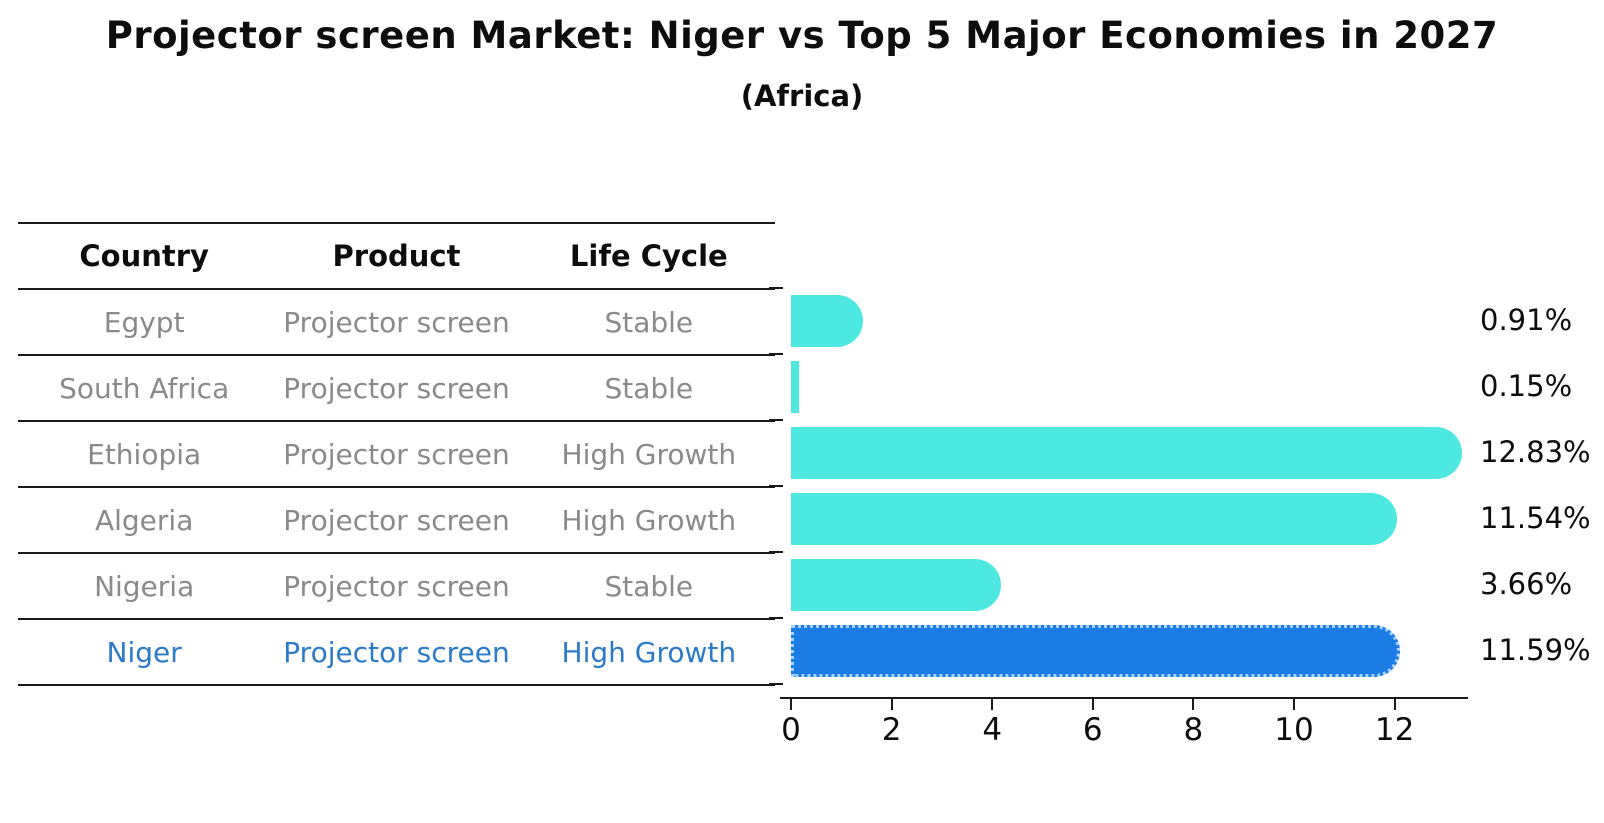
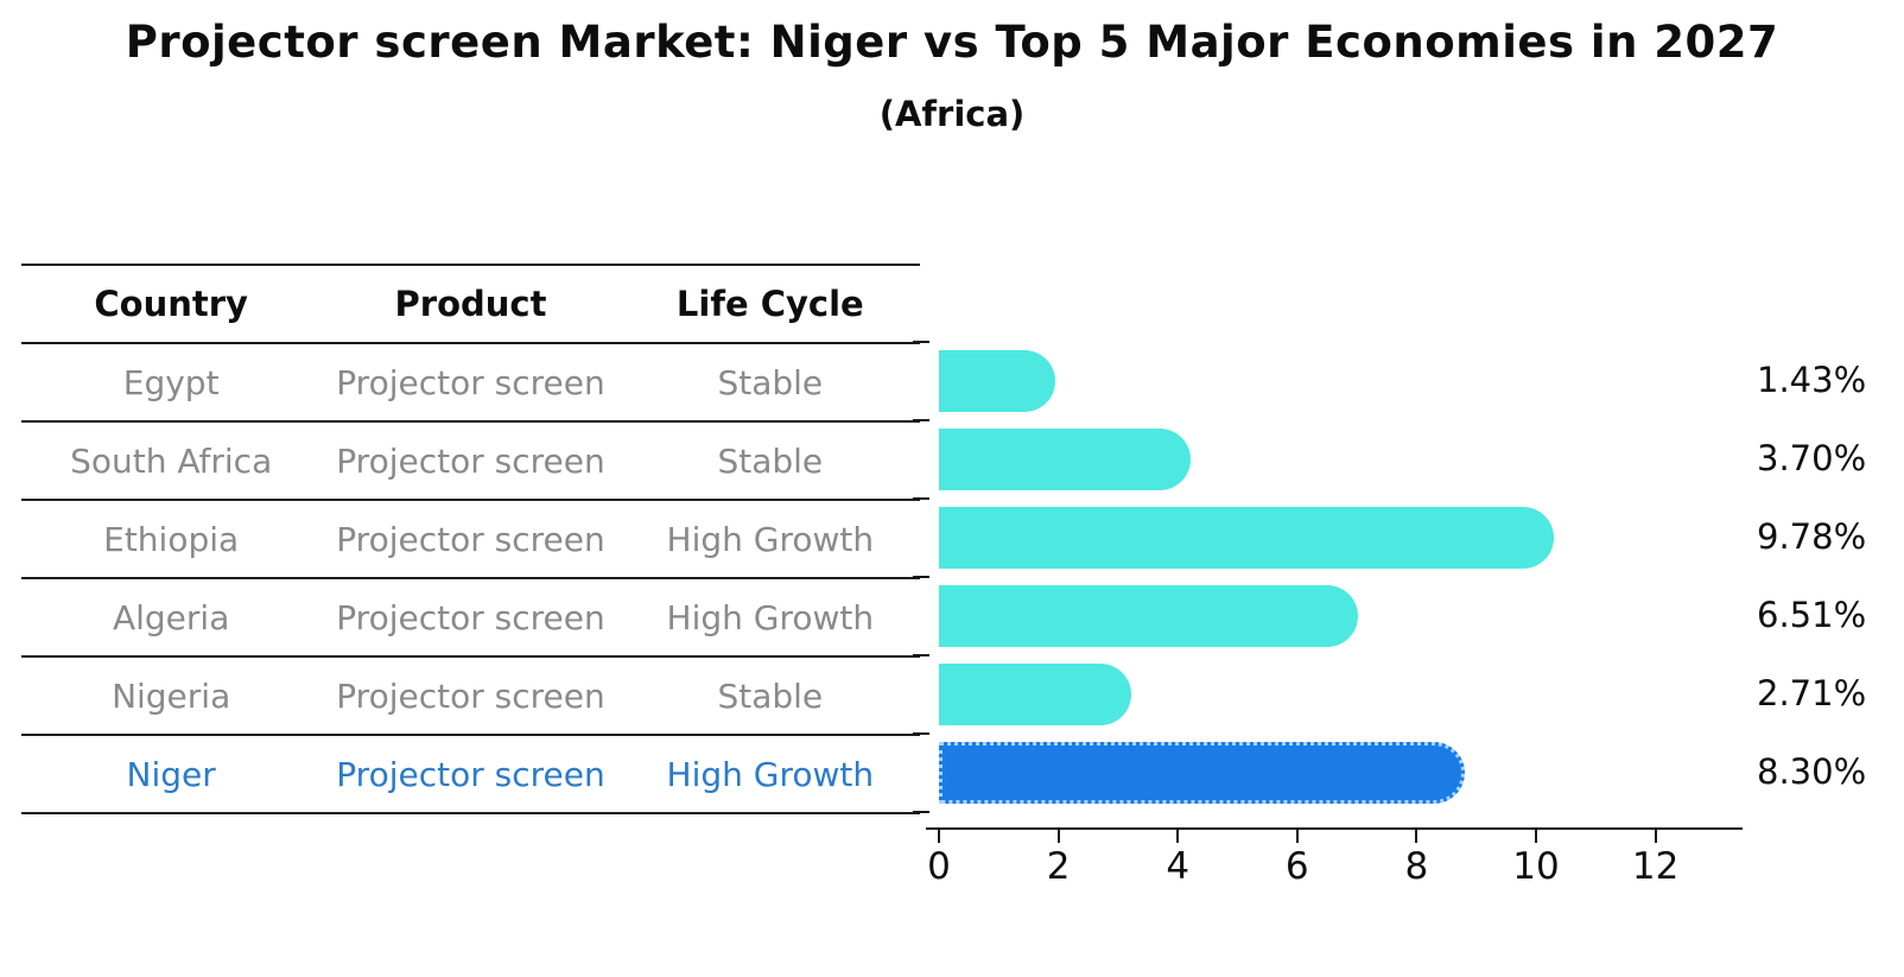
Egypt: 0.91% -> 1.43%
South Africa: 0.15% -> 3.70%
Ethiopia: 12.83% -> 9.78%
Algeria: 11.54% -> 6.51%
Nigeria: 3.66% -> 2.71%
Niger: 11.59% -> 8.30%
